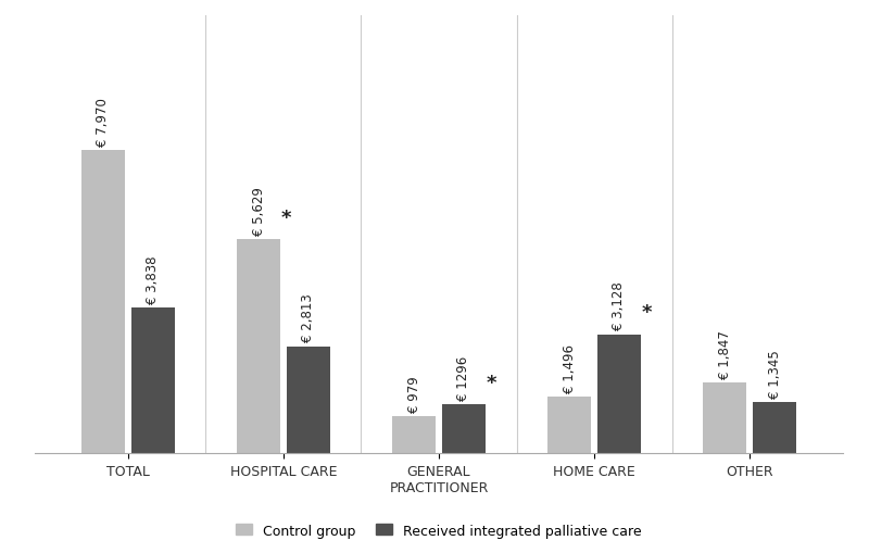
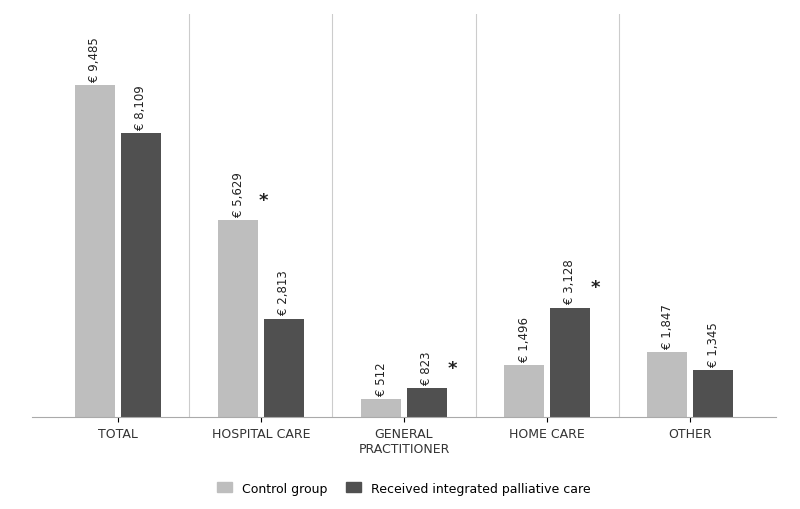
Control group/TOTAL: 7,970 -> 9,485
Received integrated palliative care/TOTAL: 3,838 -> 8,109
Control group/GENERAL PRACTITIONER: 979 -> 512
Received integrated palliative care/GENERAL PRACTITIONER: 1296 -> 823
